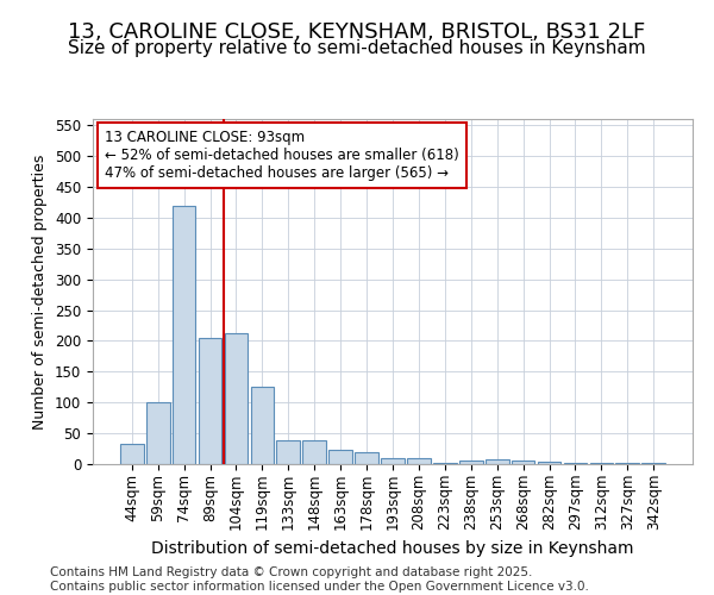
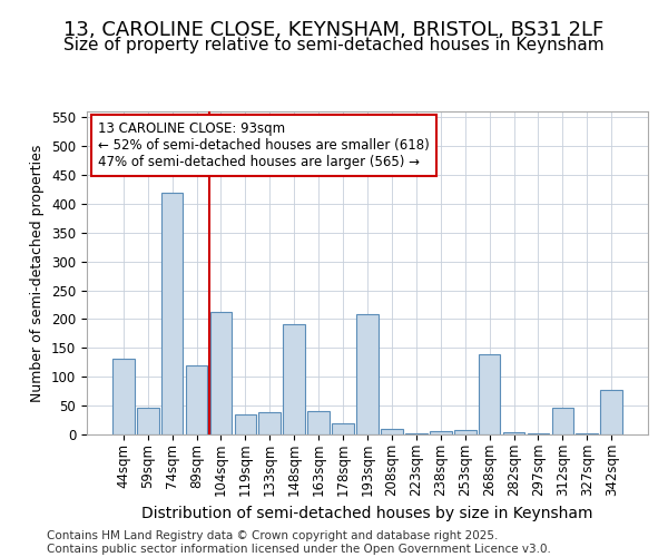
44sqm: 33 -> 132
59sqm: 101 -> 46
89sqm: 204 -> 120
119sqm: 126 -> 34
148sqm: 38 -> 192
163sqm: 23 -> 40
193sqm: 9 -> 208
268sqm: 5 -> 140
312sqm: 2 -> 46
342sqm: 2 -> 78
